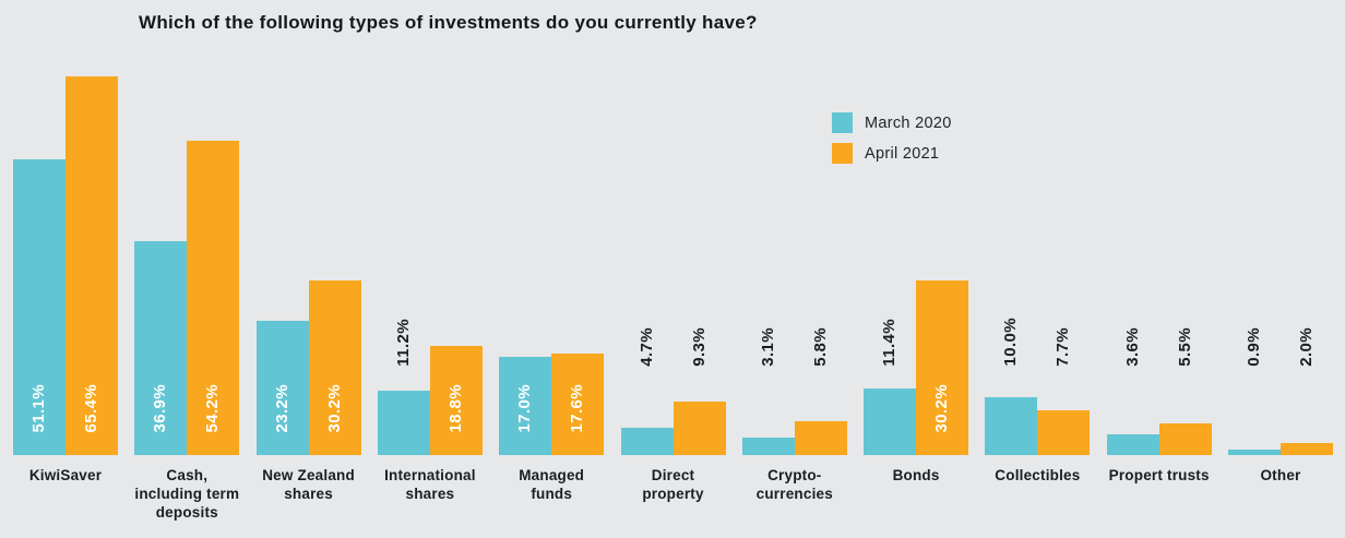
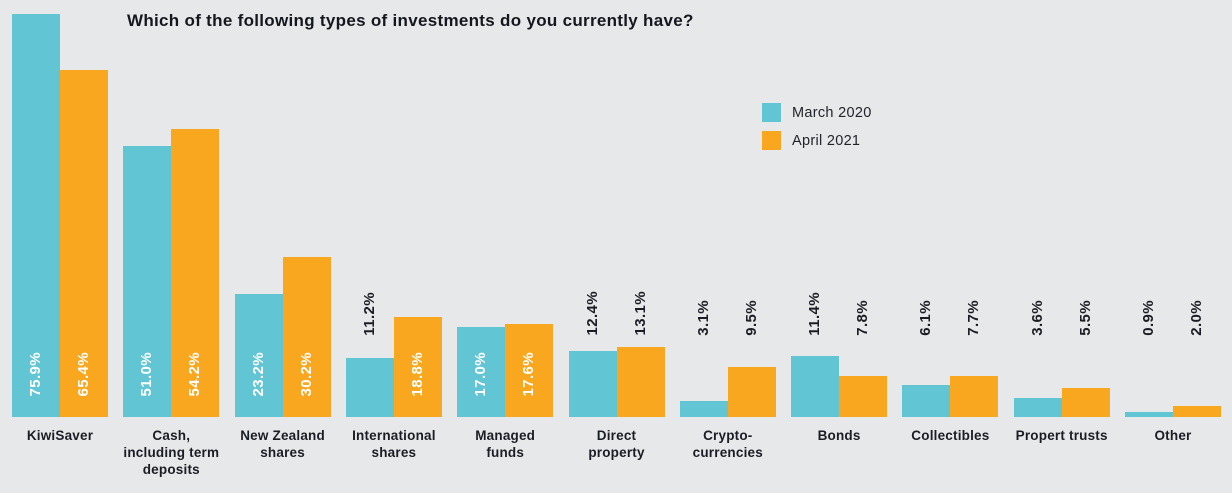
March 2020/KiwiSaver: 51.1% -> 75.9%
March 2020/Cash, including term deposits: 36.9% -> 51.0%
March 2020/Direct property: 4.7% -> 12.4%
April 2021/Direct property: 9.3% -> 13.1%
April 2021/Crypto- currencies: 5.8% -> 9.5%
April 2021/Bonds: 30.2% -> 7.8%
March 2020/Collectibles: 10.0% -> 6.1%
